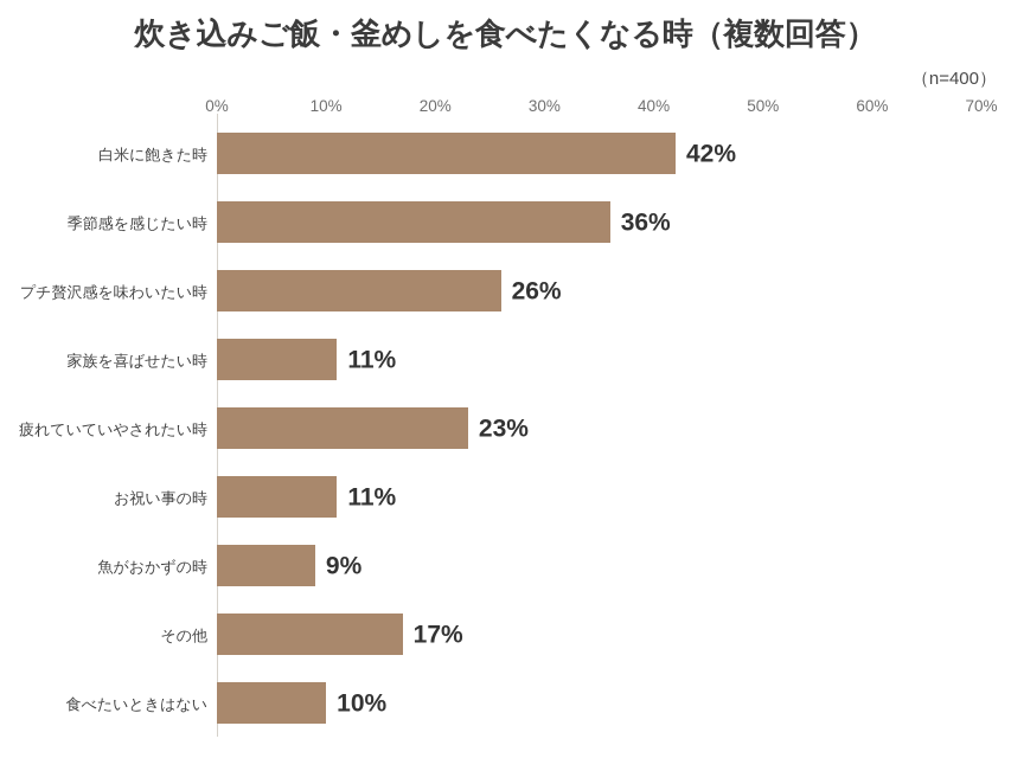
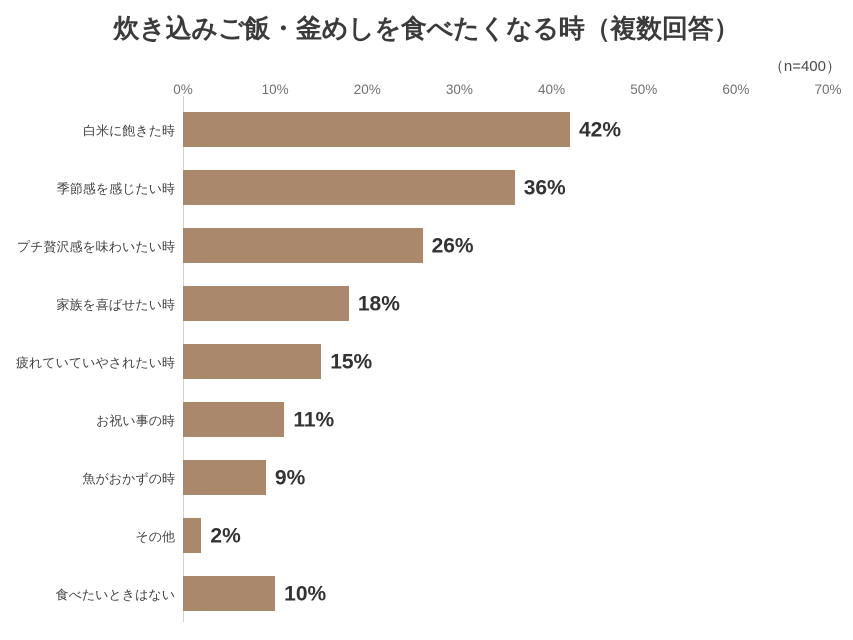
家族を喜ばせたい時: 11% -> 18%
疲れていていやされたい時: 23% -> 15%
その他: 17% -> 2%
